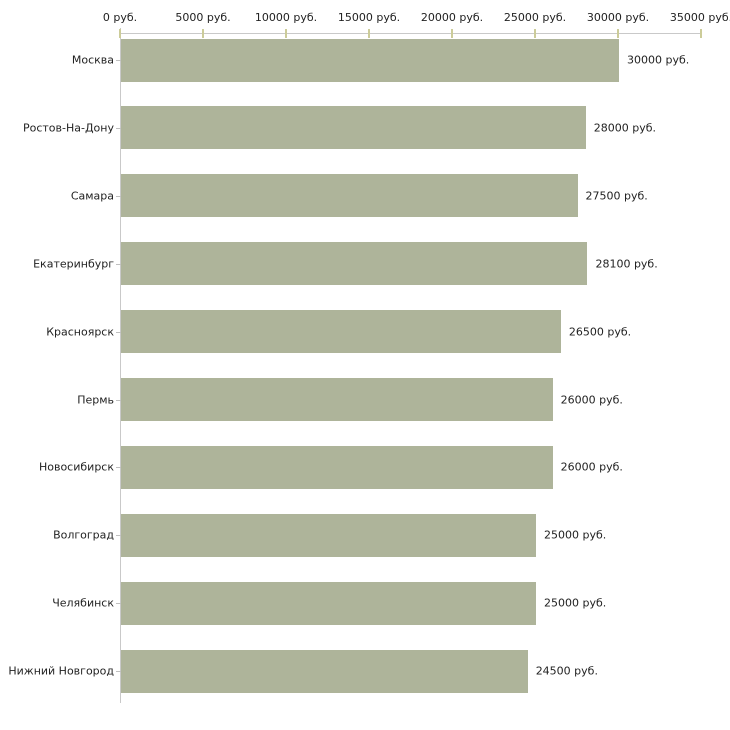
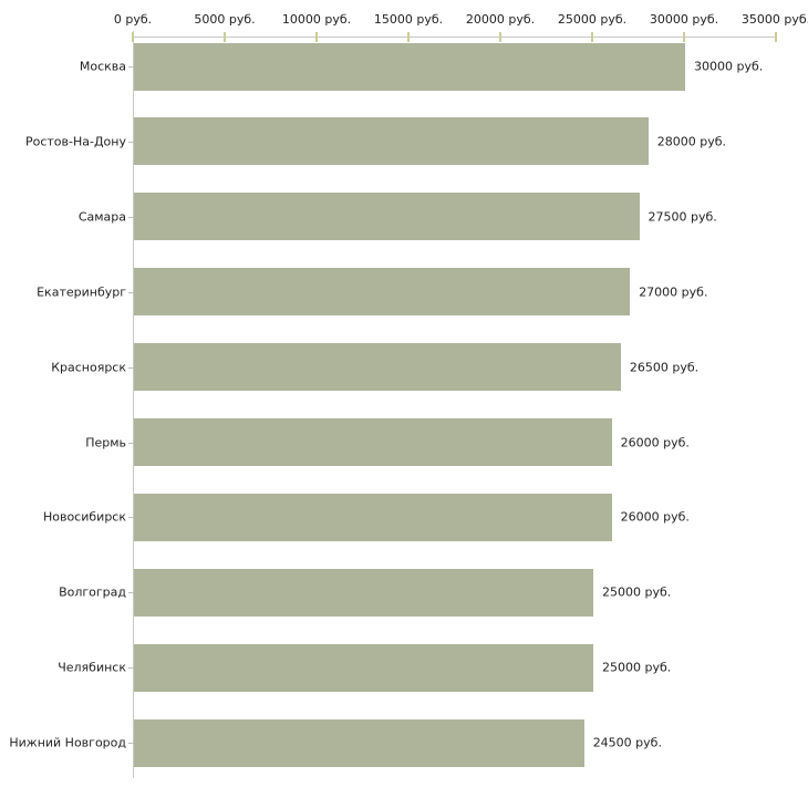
Екатеринбург: 28100 -> 27000
